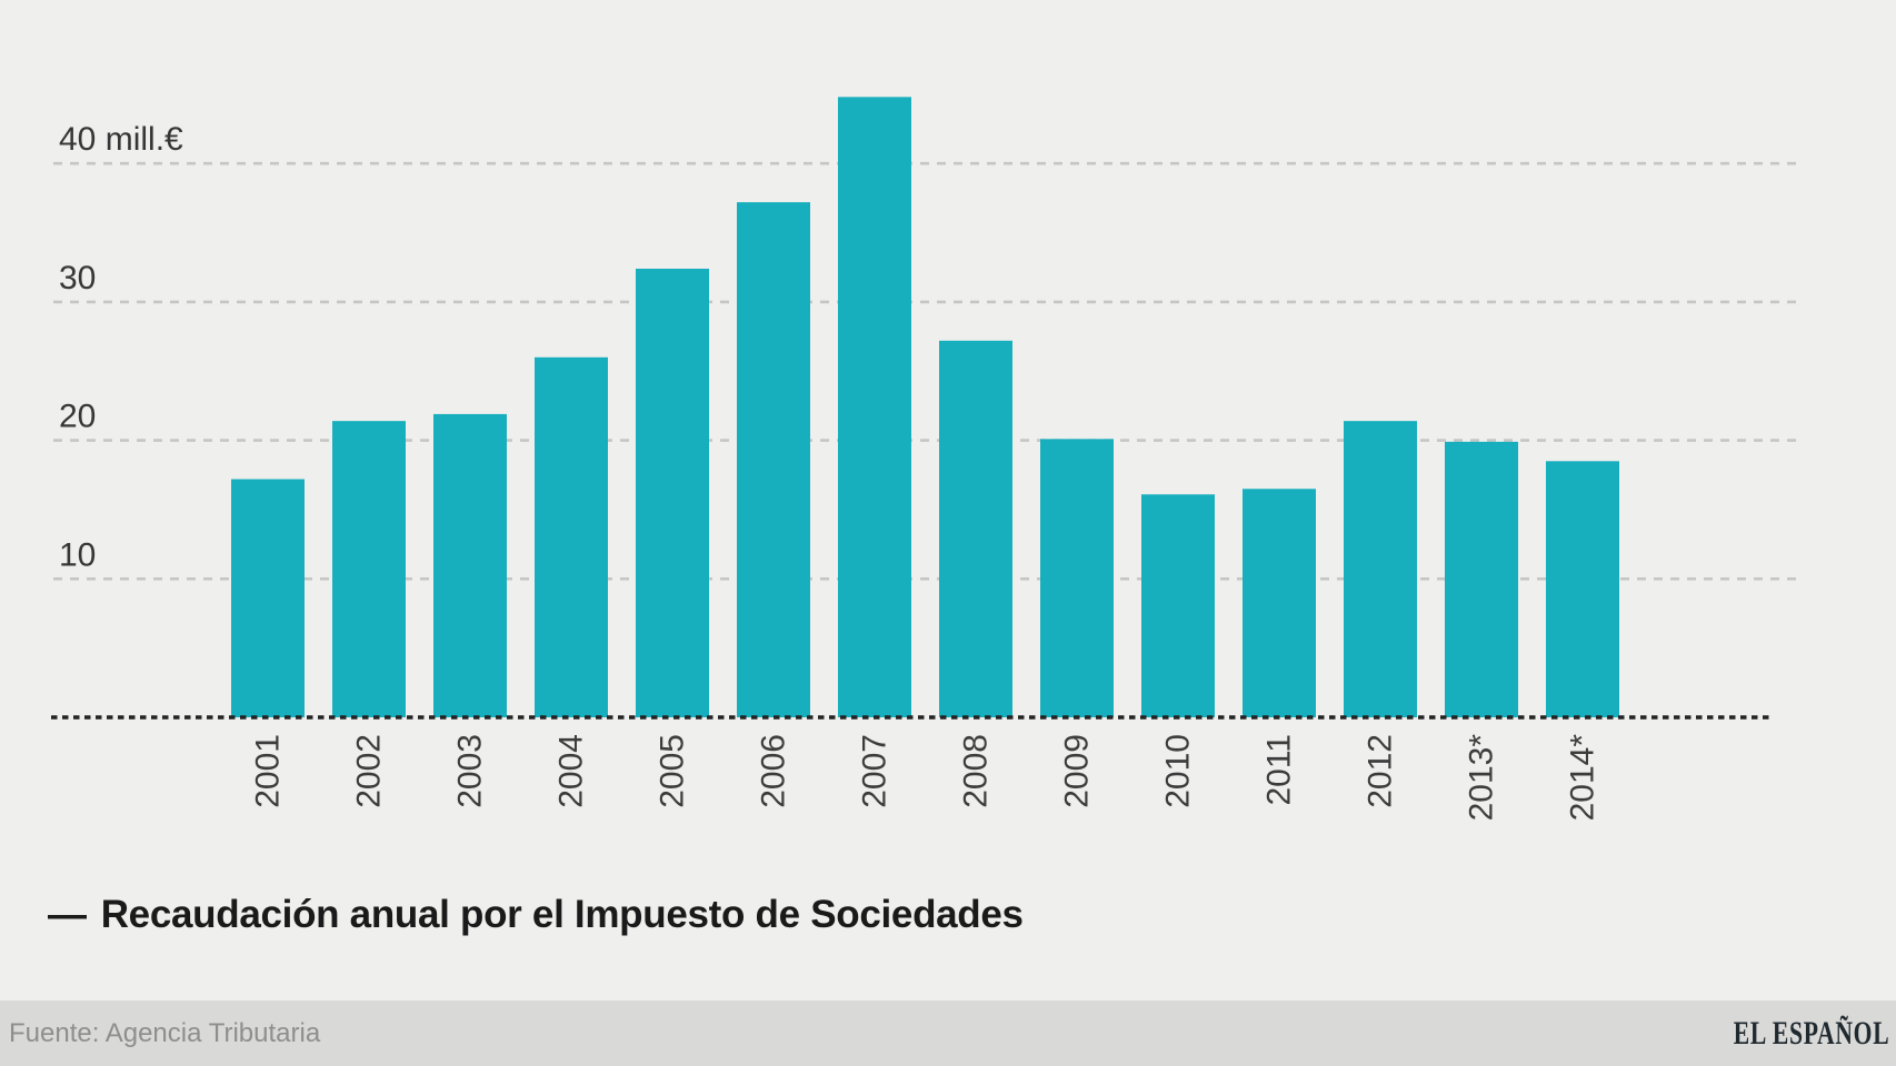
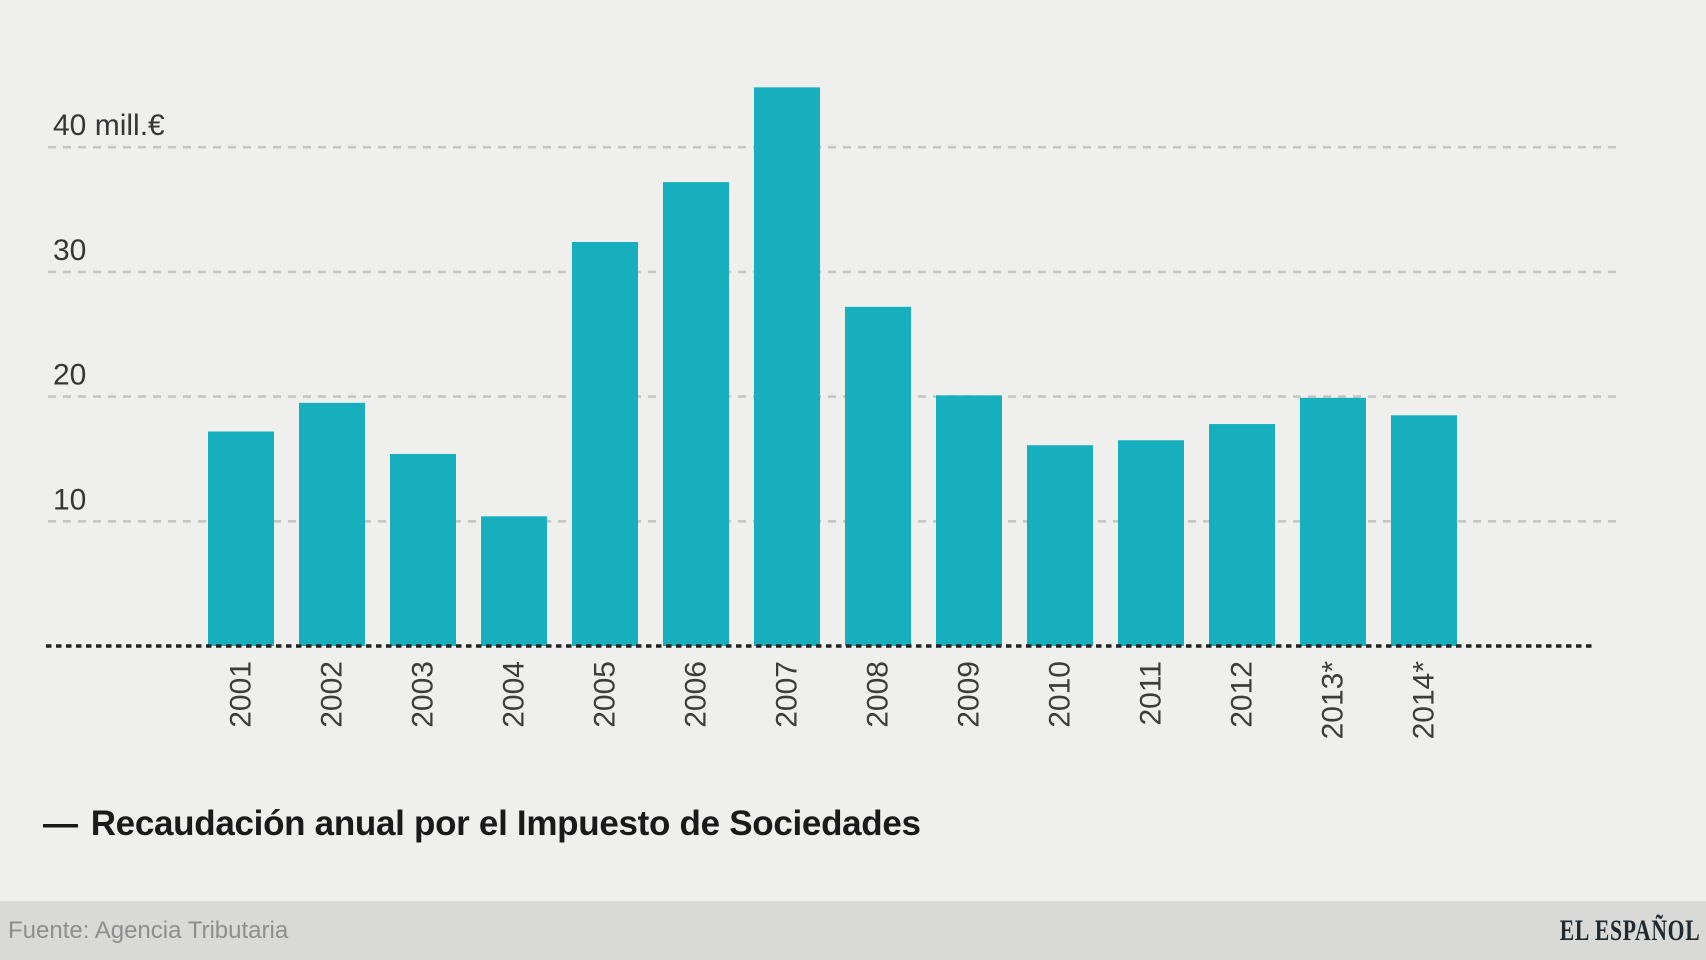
2002: 21.4 -> 19.5
2003: 21.9 -> 15.4
2004: 26.0 -> 10.4
2012: 21.4 -> 17.8
